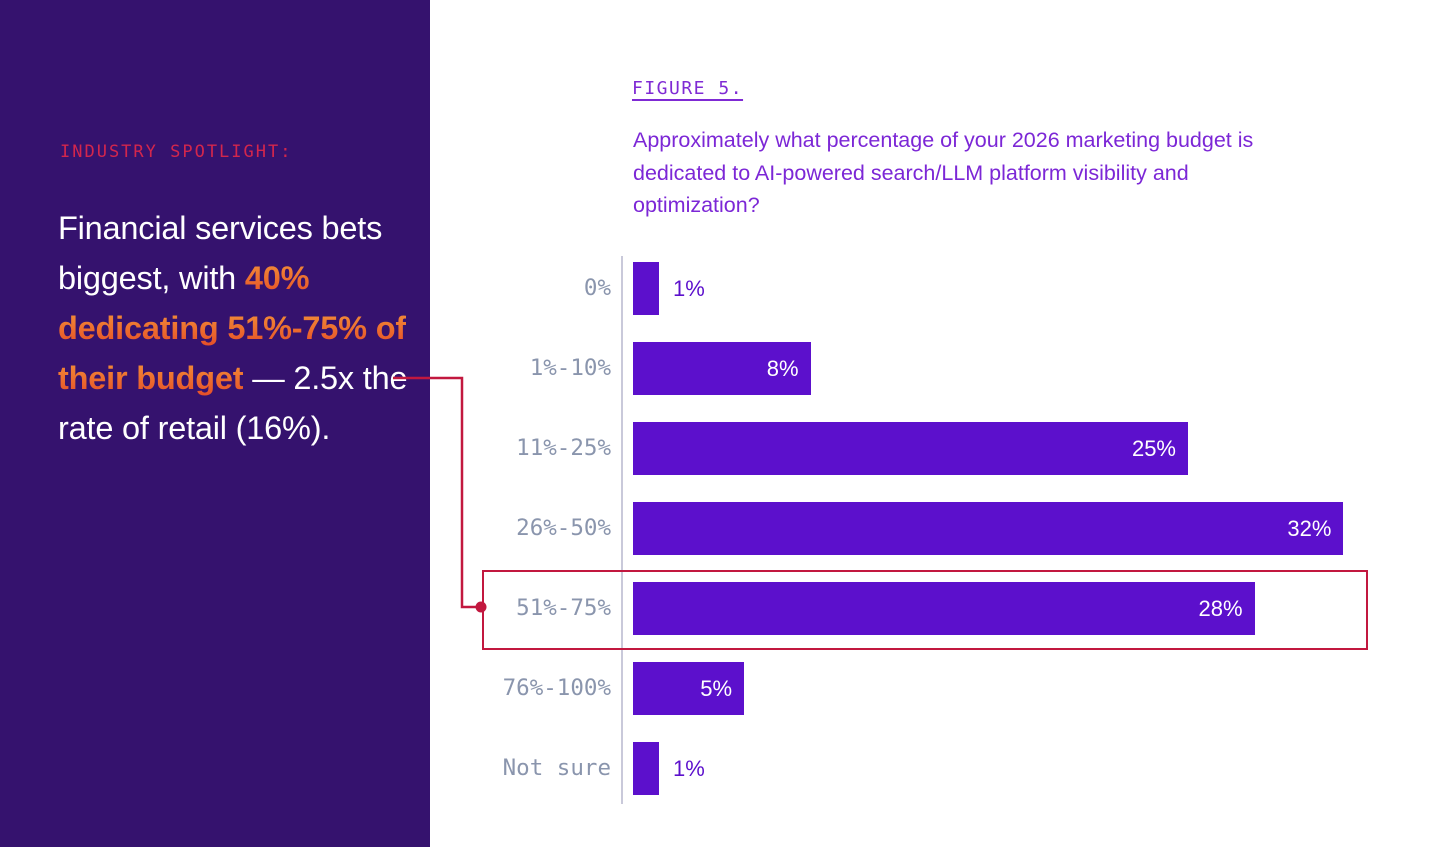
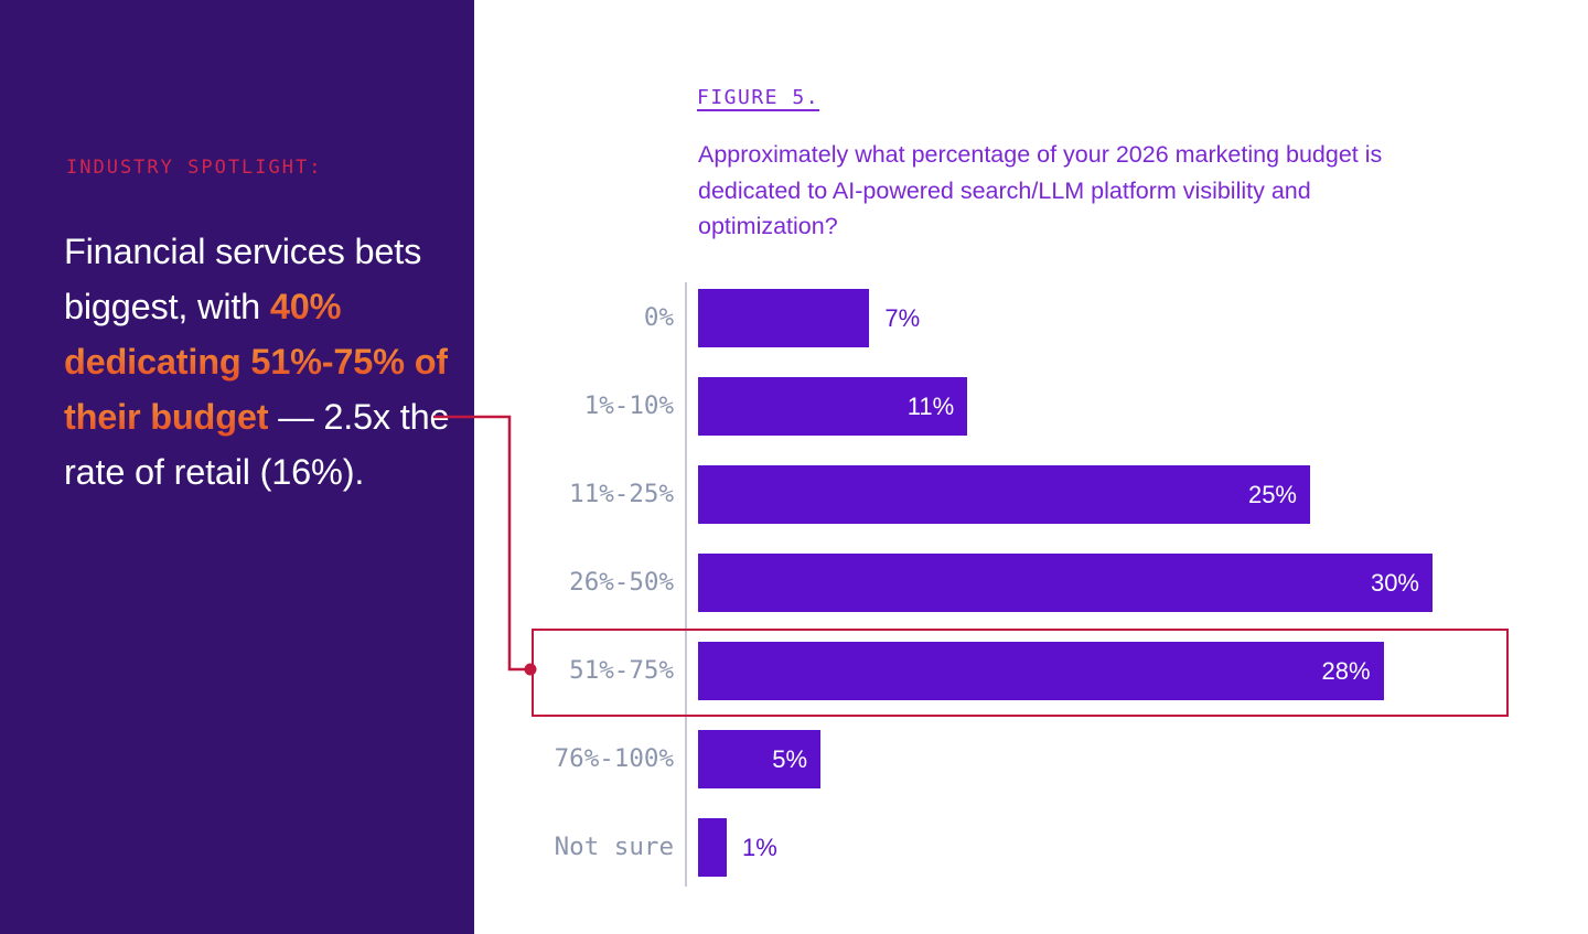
0%: 1% -> 7%
1%-10%: 8% -> 11%
26%-50%: 32% -> 30%
